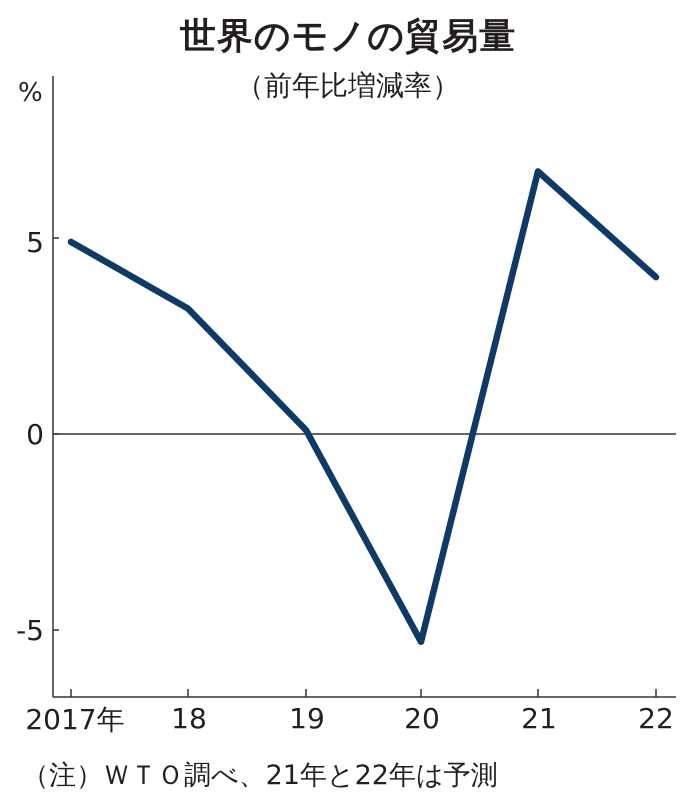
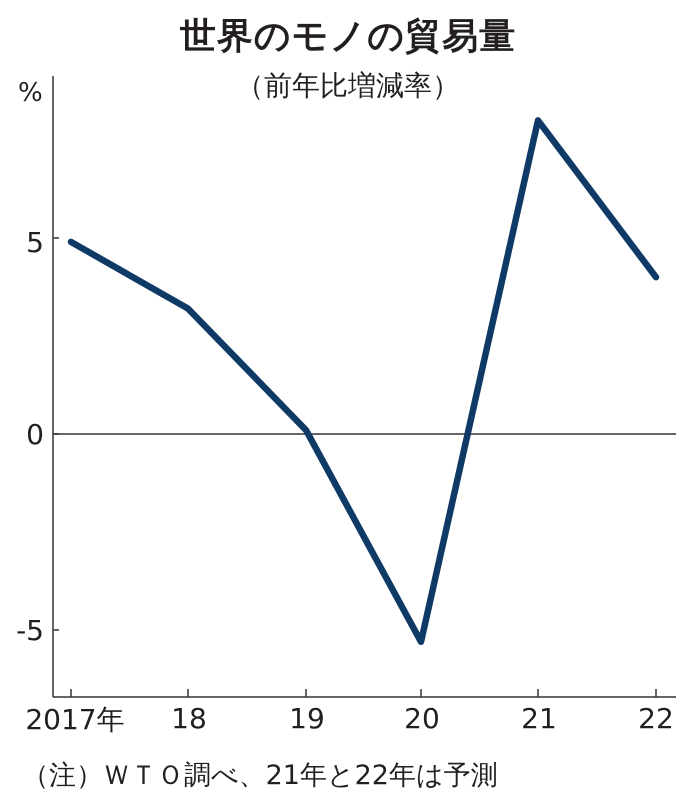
21: 6.7 -> 8.0
